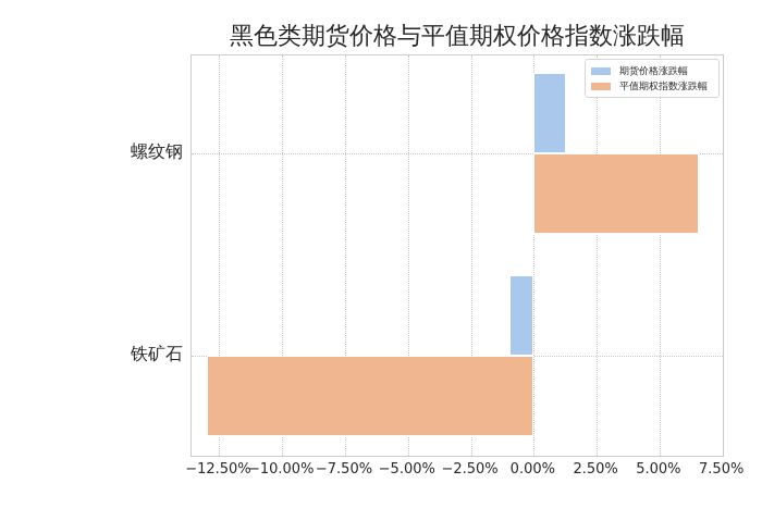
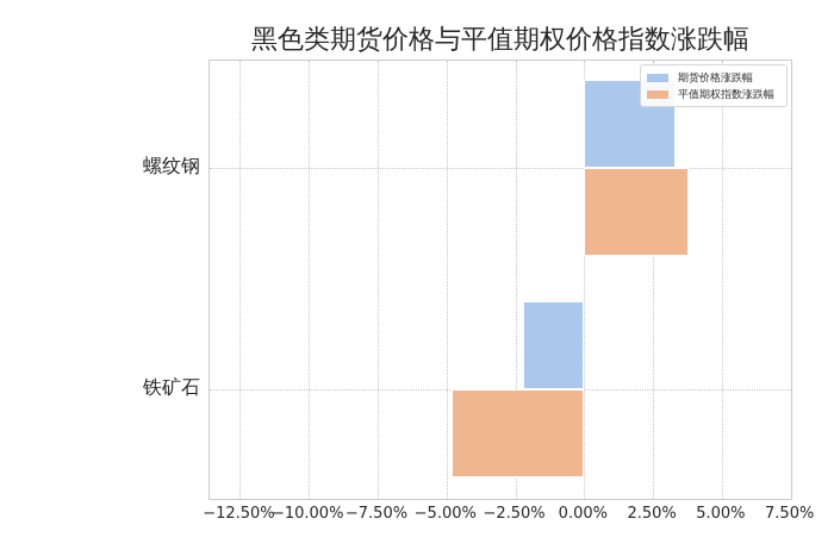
期货价格涨跌幅/螺纹钢: 1.3% -> 3.3%
平值期权指数涨跌幅/螺纹钢: 6.5% -> 3.8%
期货价格涨跌幅/铁矿石: -1.0% -> -2.2%
平值期权指数涨跌幅/铁矿石: -13.0% -> -4.8%
